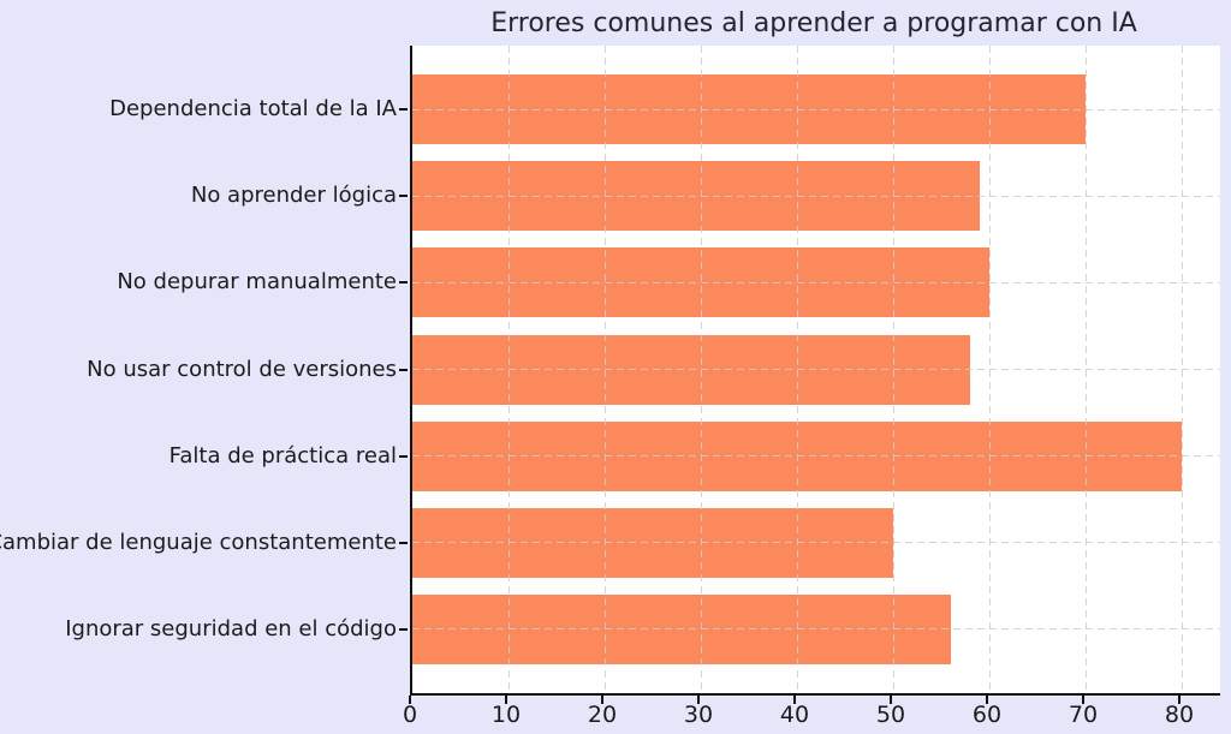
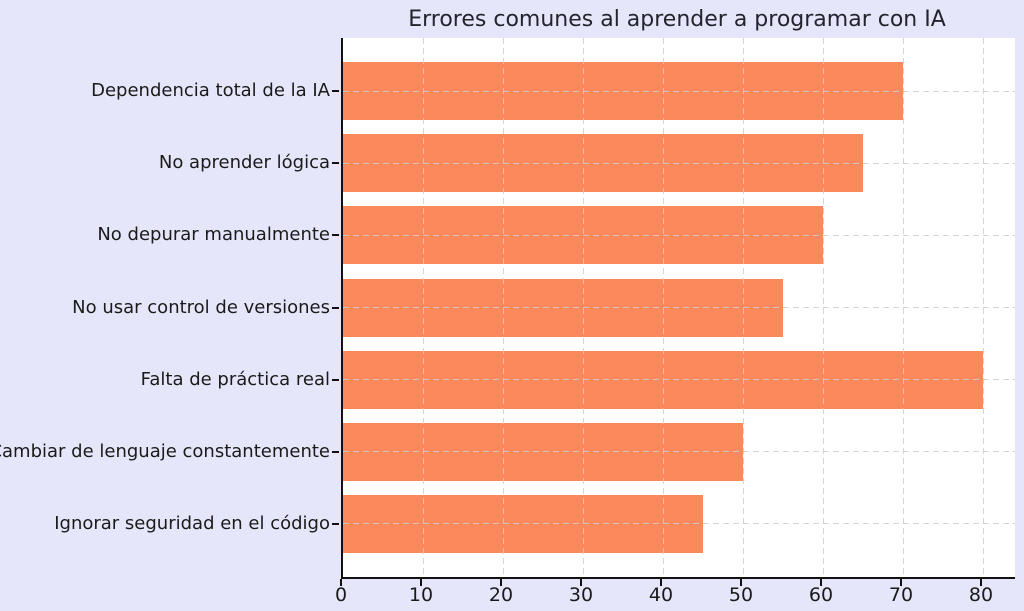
No aprender lógica: 59 -> 65
No usar control de versiones: 58 -> 55
Ignorar seguridad en el código: 56 -> 45
